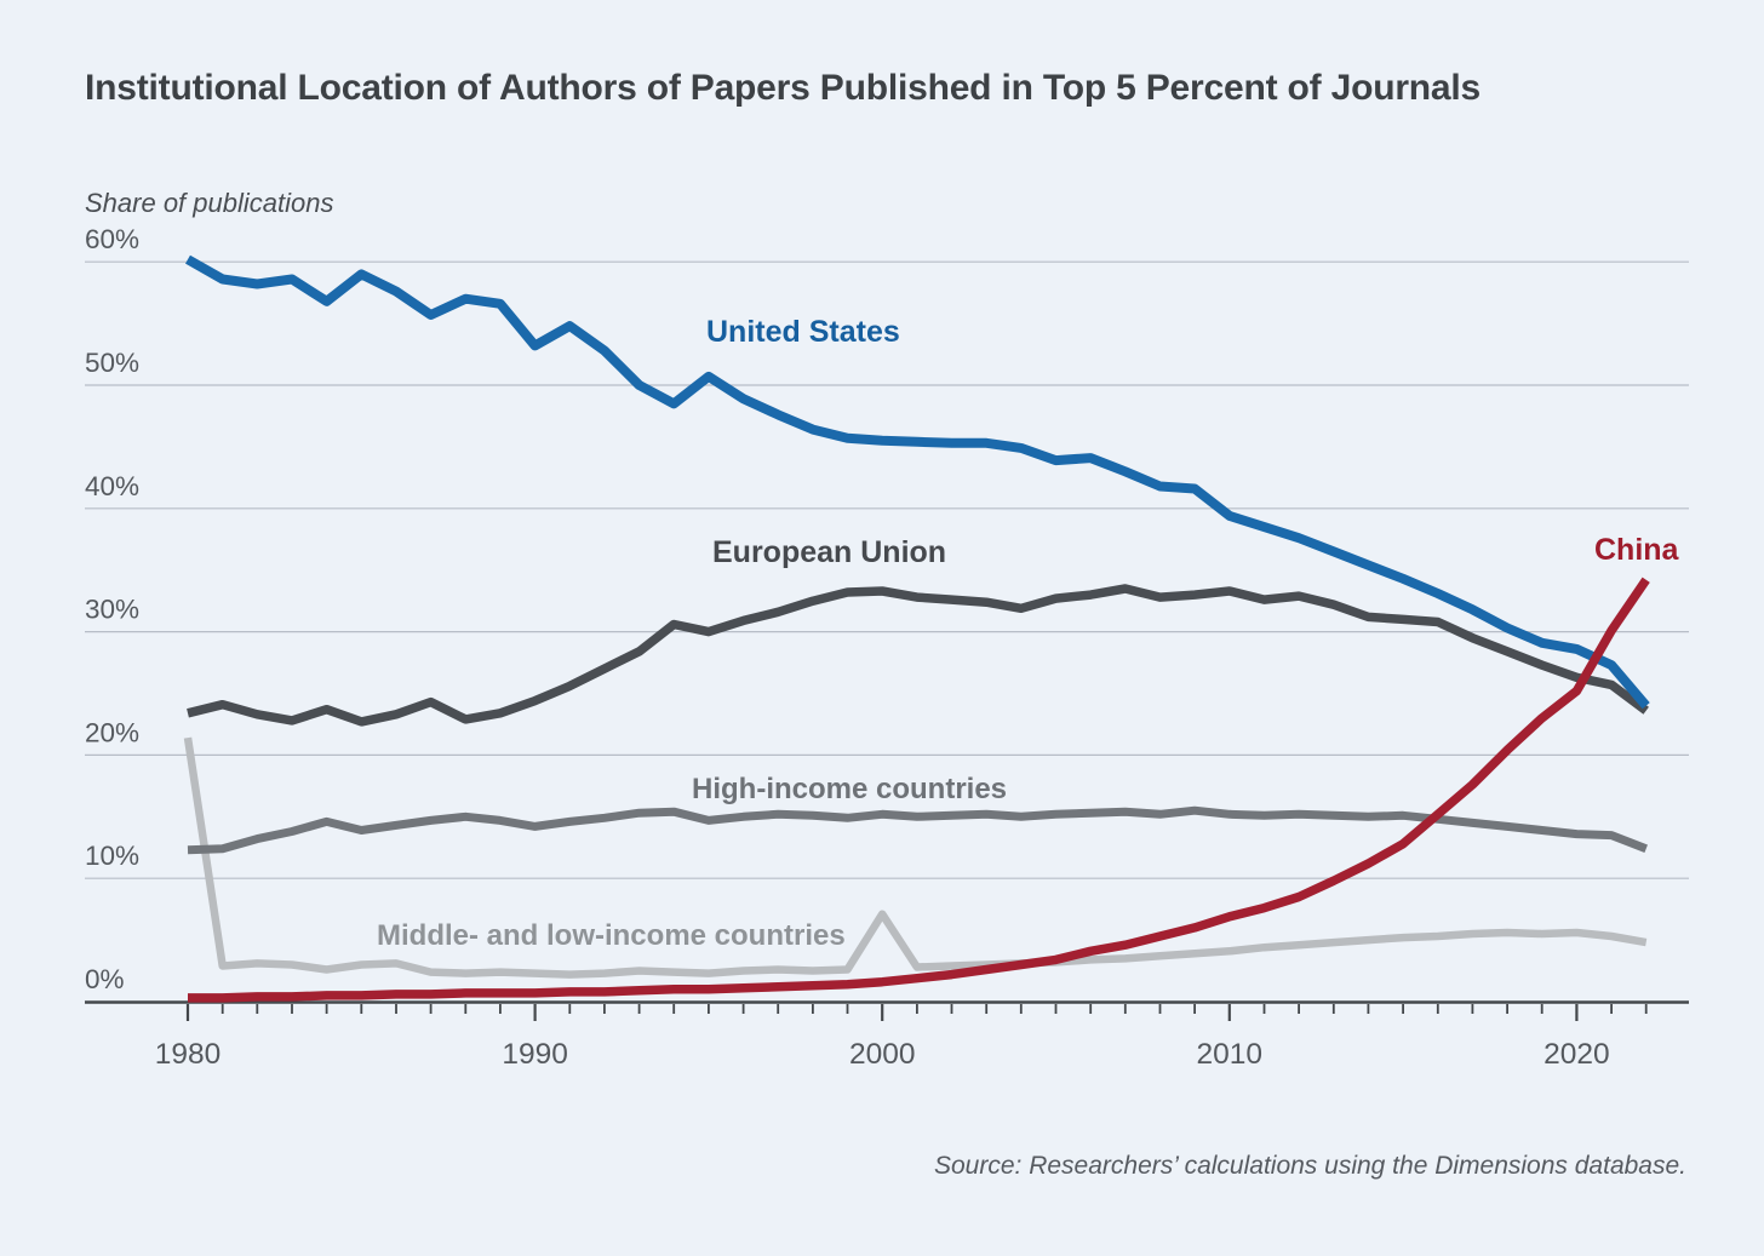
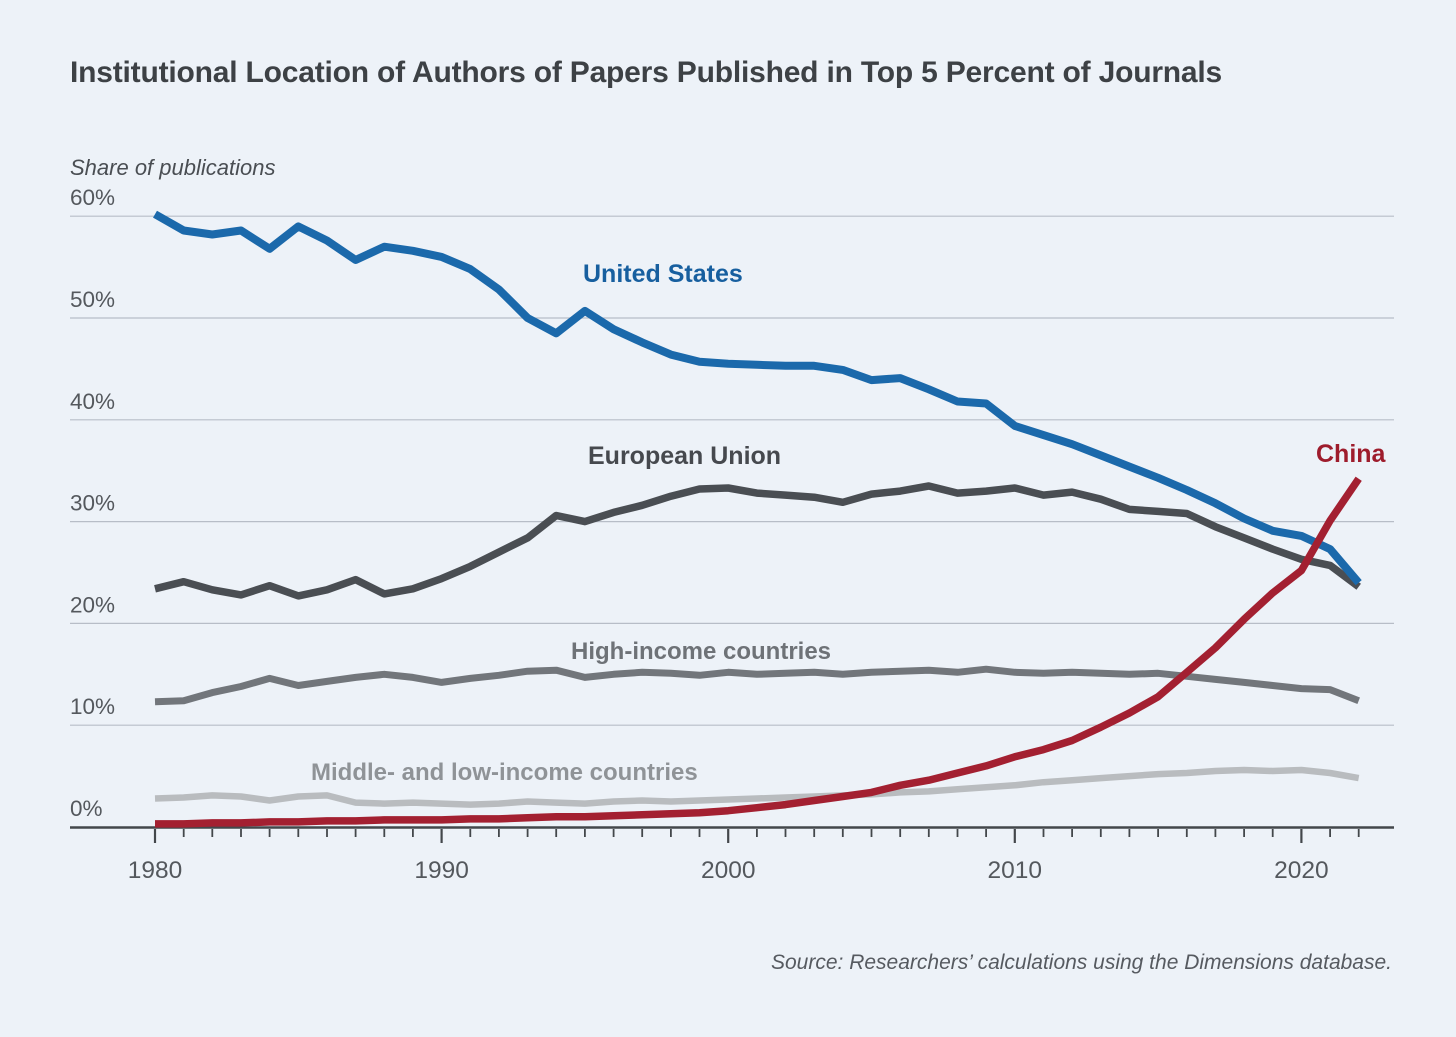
Middle- and low-income countries/1980: 21.4% -> 2.8%
United States/1990: 53.2% -> 56.0%
Middle- and low-income countries/2000: 7.1% -> 2.7%
